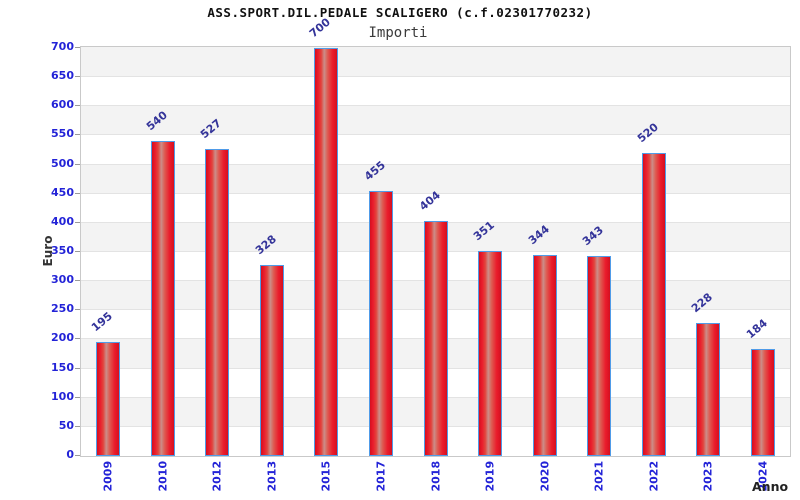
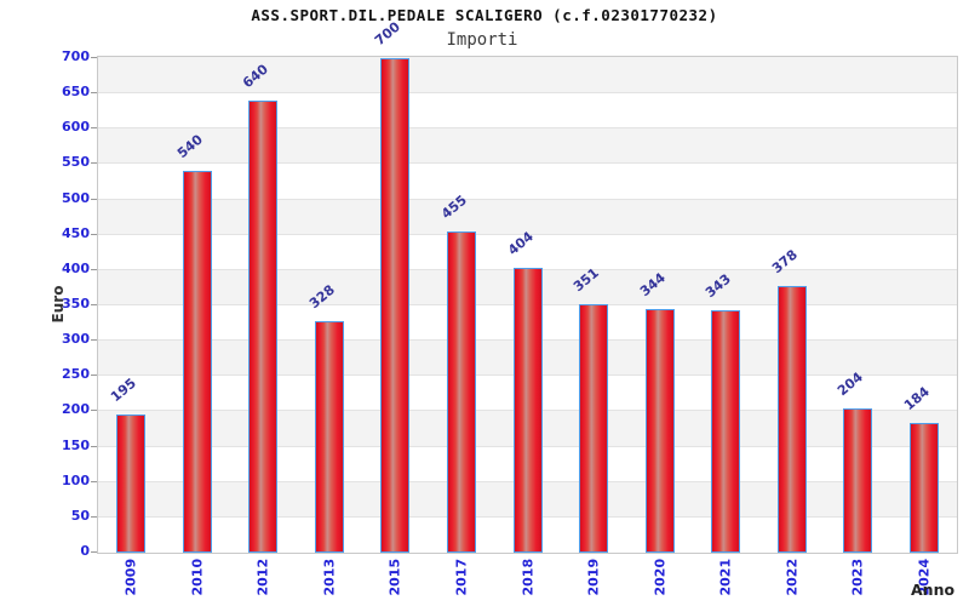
2012: 527 -> 640
2022: 520 -> 378
2023: 228 -> 204
